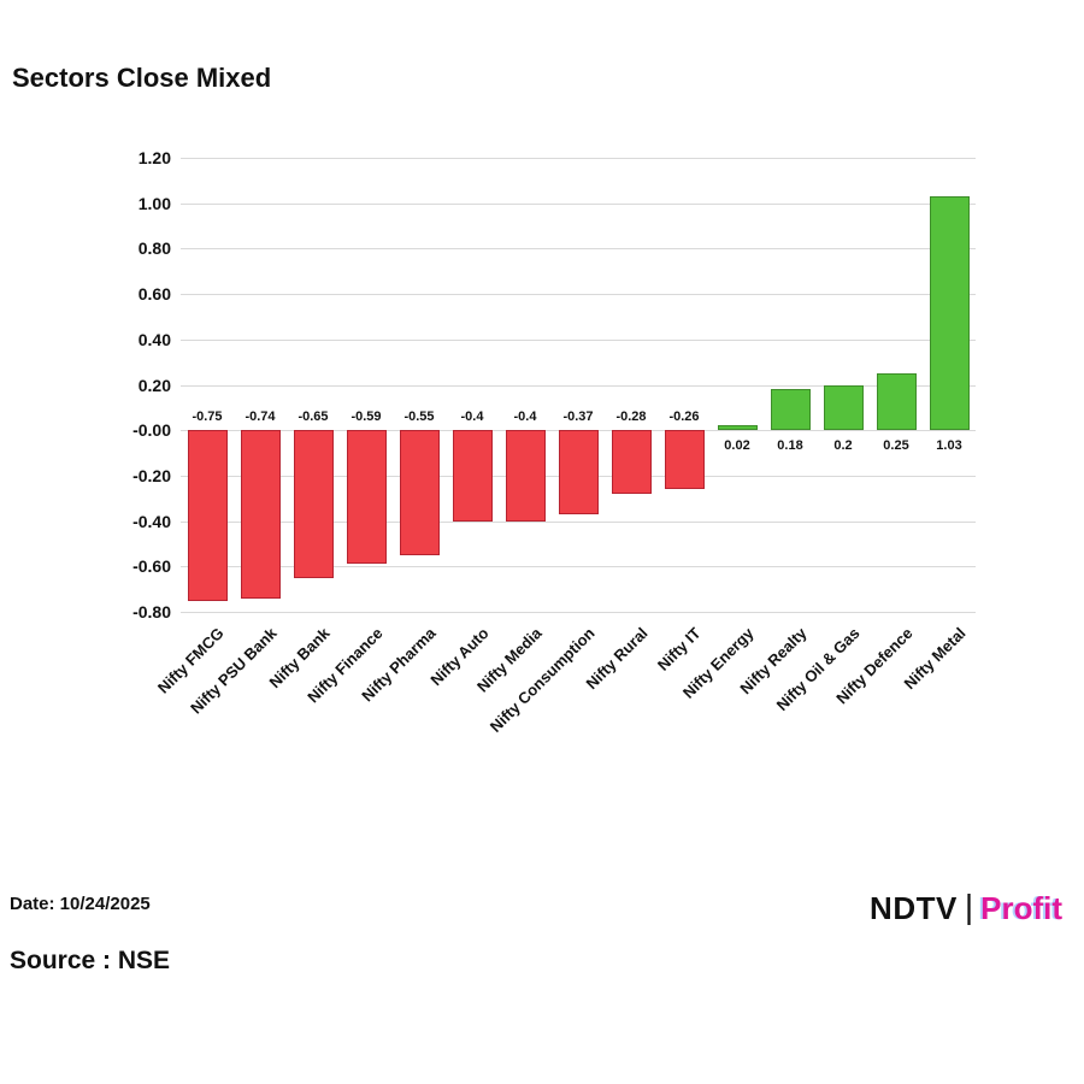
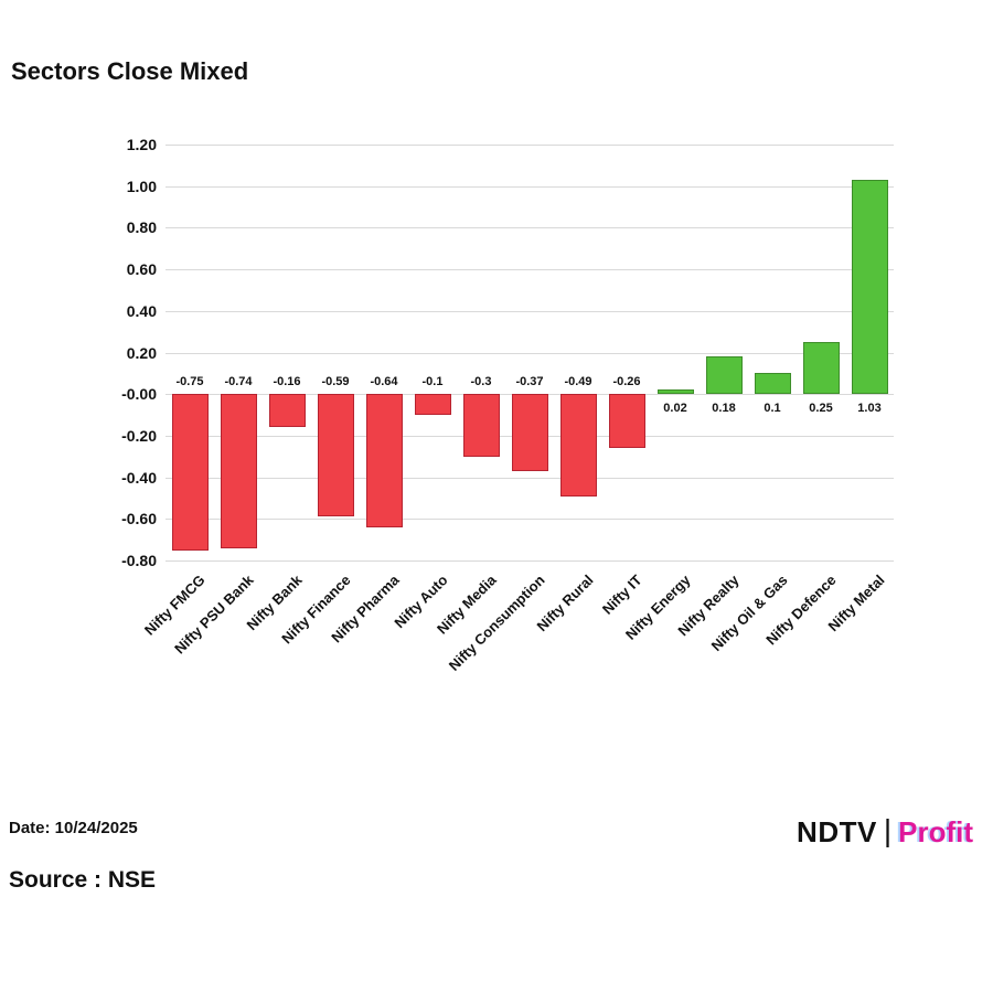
Nifty Bank: -0.65 -> -0.16
Nifty Pharma: -0.55 -> -0.64
Nifty Auto: -0.4 -> -0.1
Nifty Media: -0.4 -> -0.3
Nifty Rural: -0.28 -> -0.49
Nifty Oil & Gas: 0.2 -> 0.1
